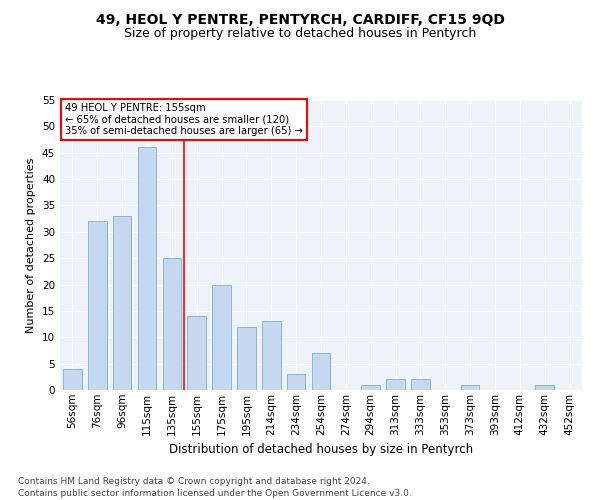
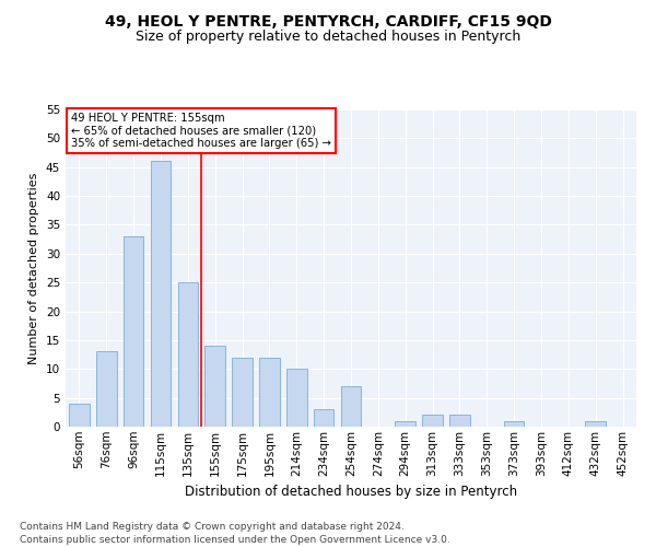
76sqm: 32 -> 13
175sqm: 20 -> 12
214sqm: 13 -> 10
